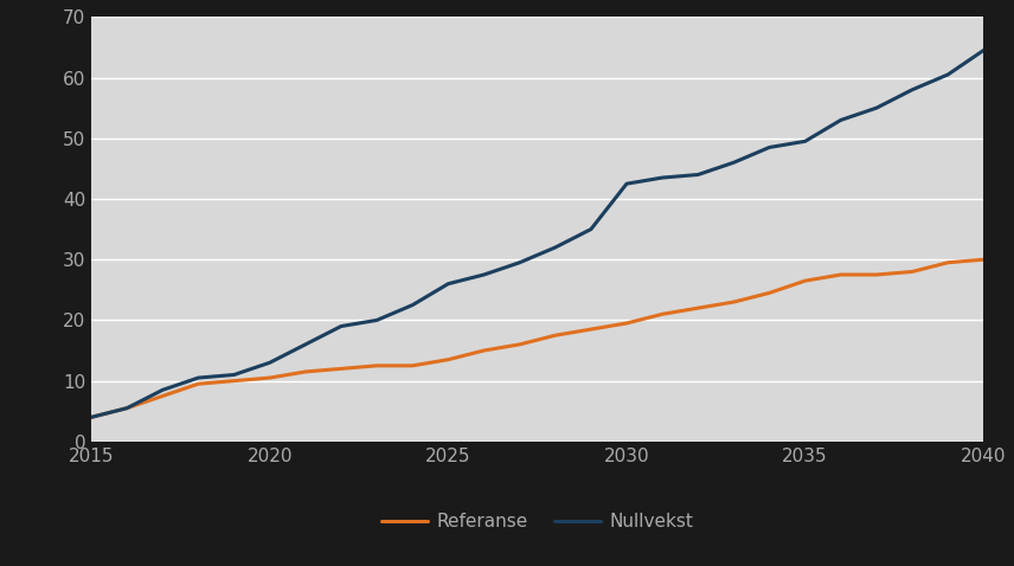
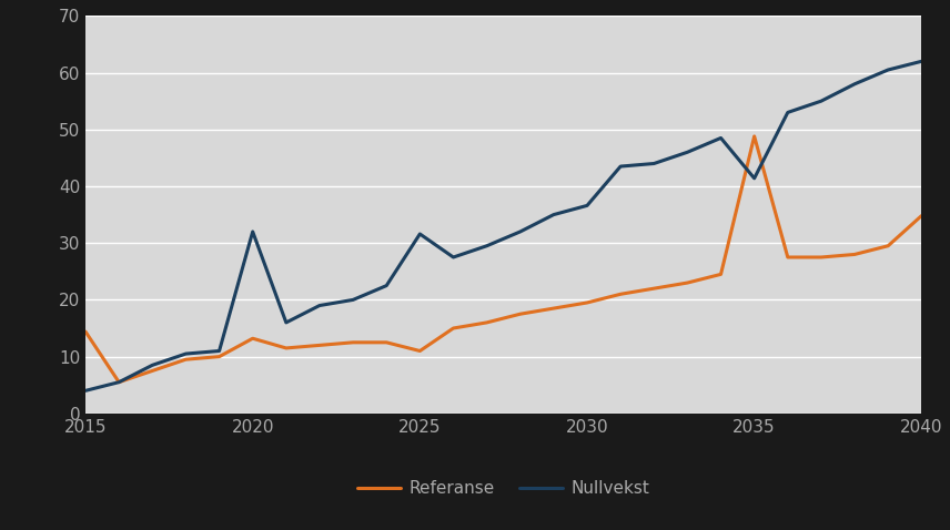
Referanse/2015: 4.0 -> 14.4
Referanse/2020: 10.5 -> 13.2
Nullvekst/2020: 13.0 -> 32.0
Referanse/2025: 13.5 -> 11.0
Nullvekst/2025: 26.0 -> 31.6
Nullvekst/2030: 42.5 -> 36.6
Referanse/2035: 26.5 -> 48.8
Nullvekst/2035: 49.5 -> 41.4
Referanse/2040: 30.0 -> 34.8
Nullvekst/2040: 64.5 -> 62.0
